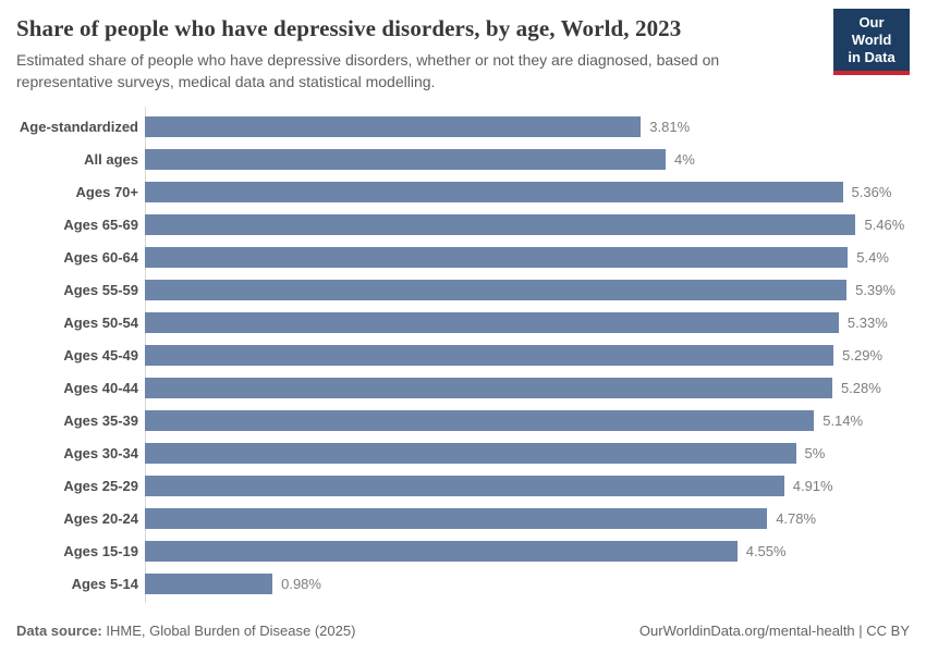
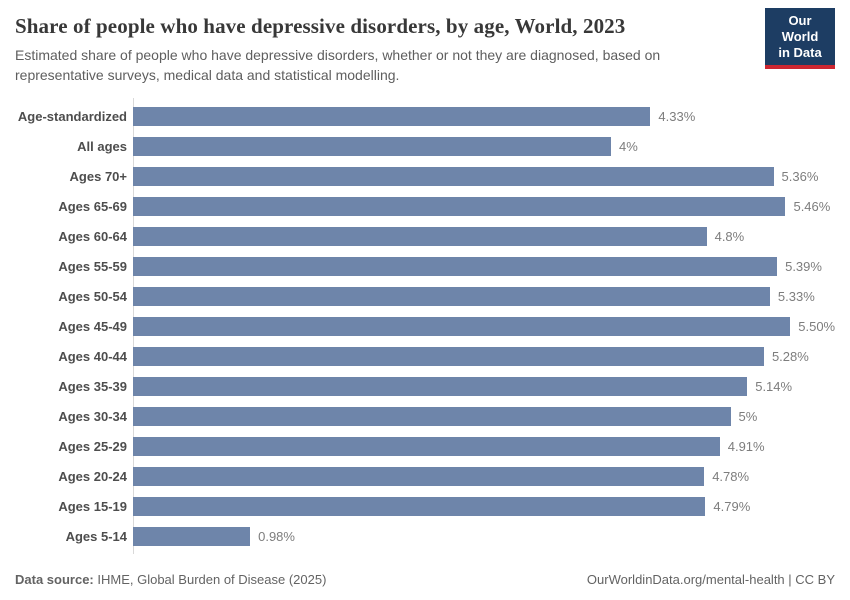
Age-standardized: 3.81% -> 4.33%
Ages 60-64: 5.4% -> 4.8%
Ages 45-49: 5.29% -> 5.50%
Ages 15-19: 4.55% -> 4.79%
